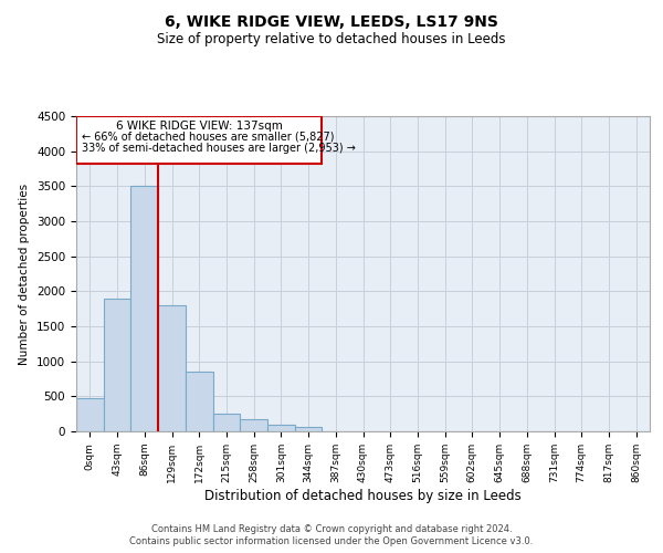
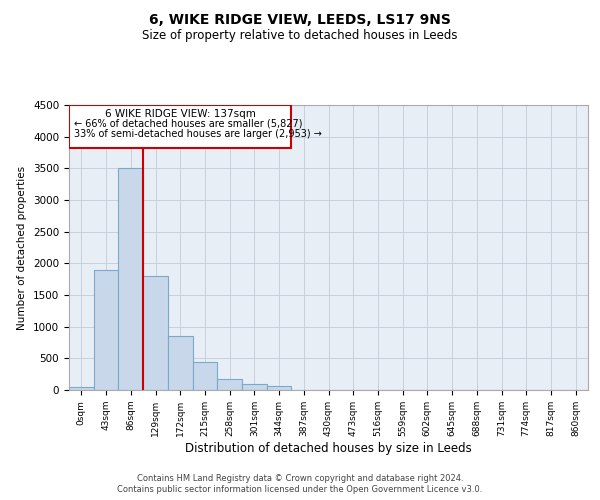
0sqm: 480 -> 50
215sqm: 260 -> 450
